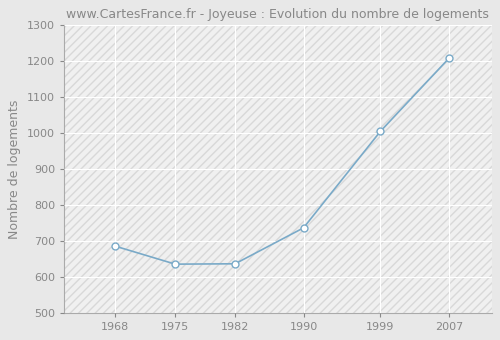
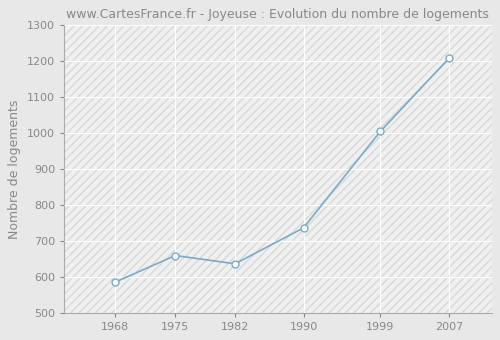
1968: 685 -> 585
1975: 635 -> 659
